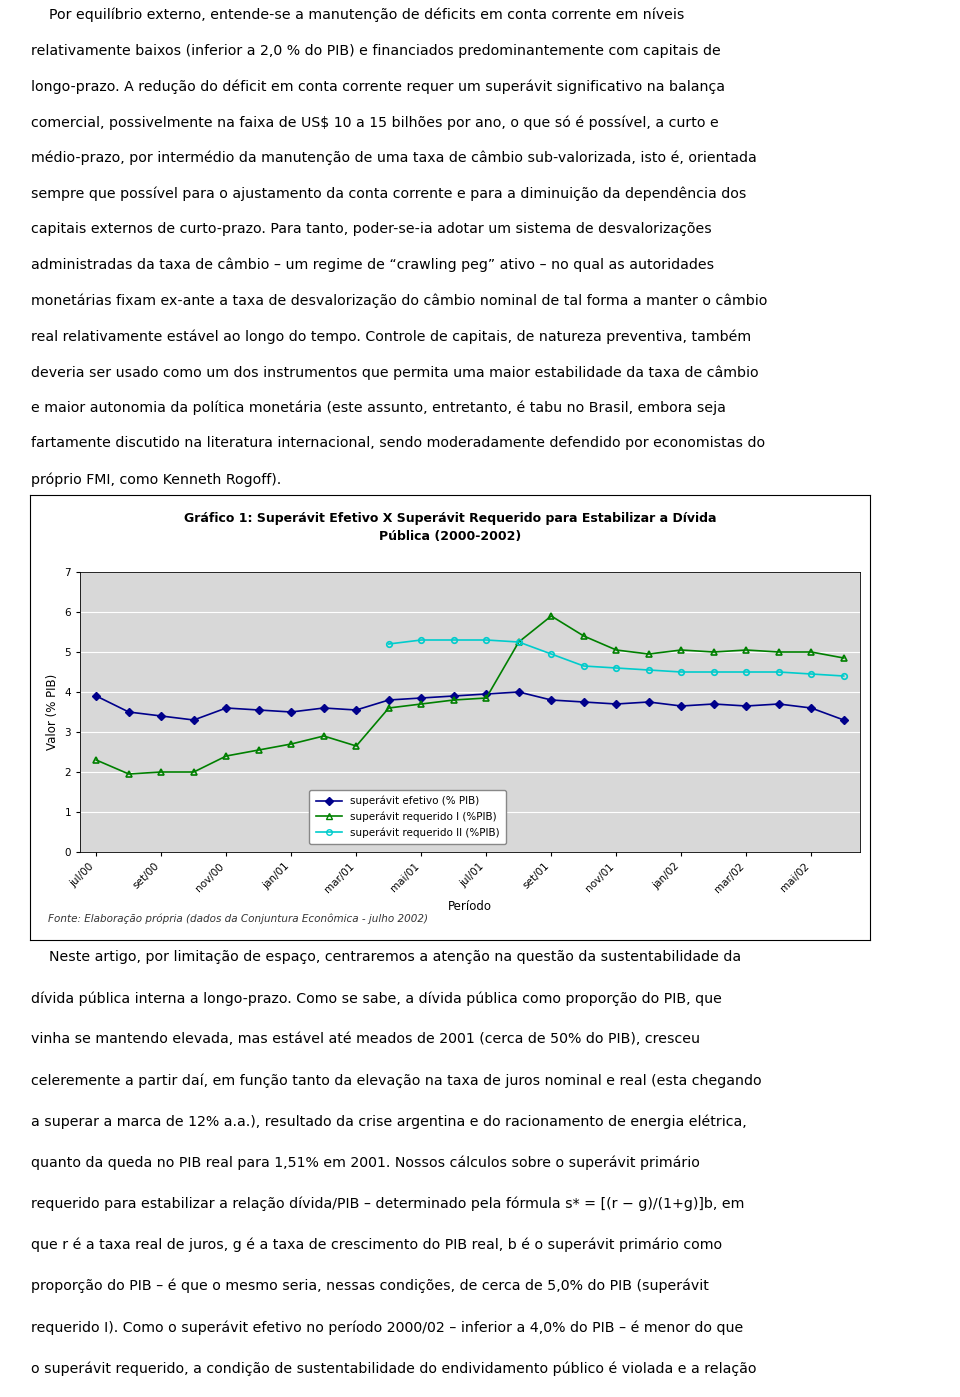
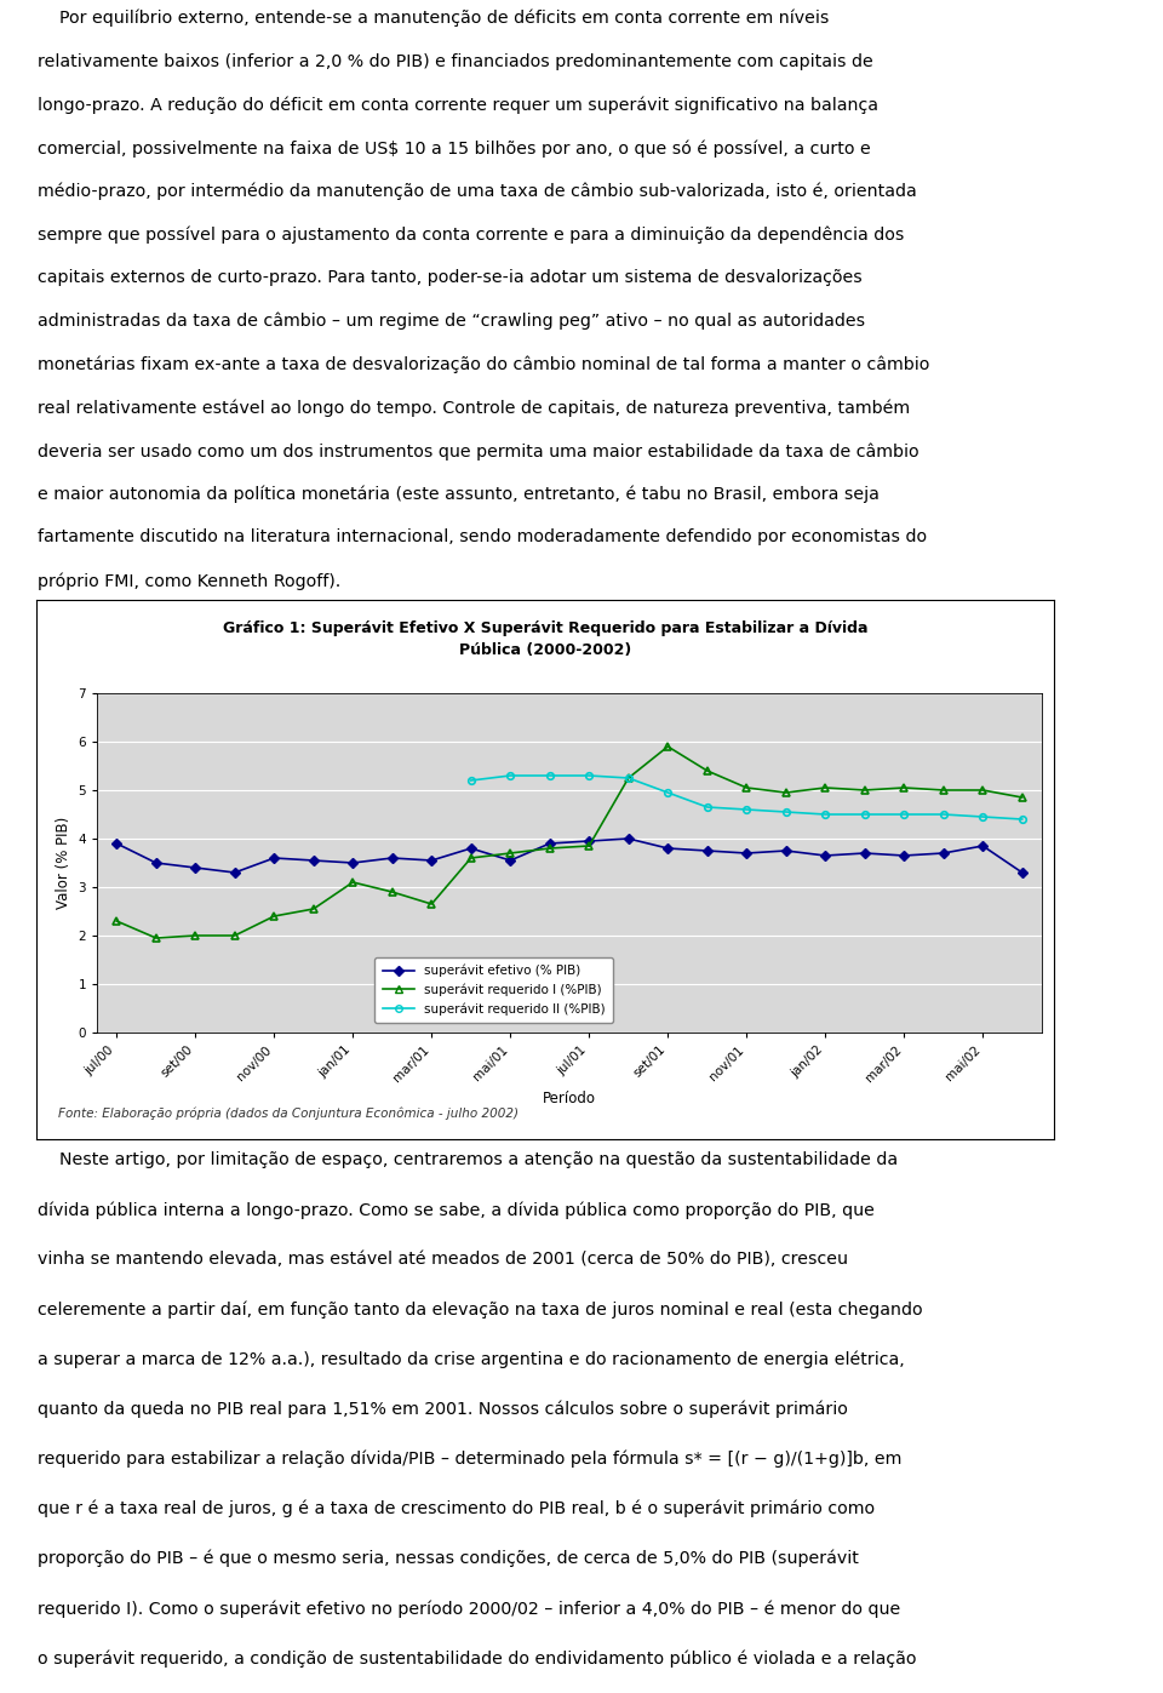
superávit requerido I (%PIB)/jan/01: 2.70 -> 3.10
superávit efetivo (% PIB)/mai/01: 3.85 -> 3.55
superávit efetivo (% PIB)/mai/02: 3.60 -> 3.85
